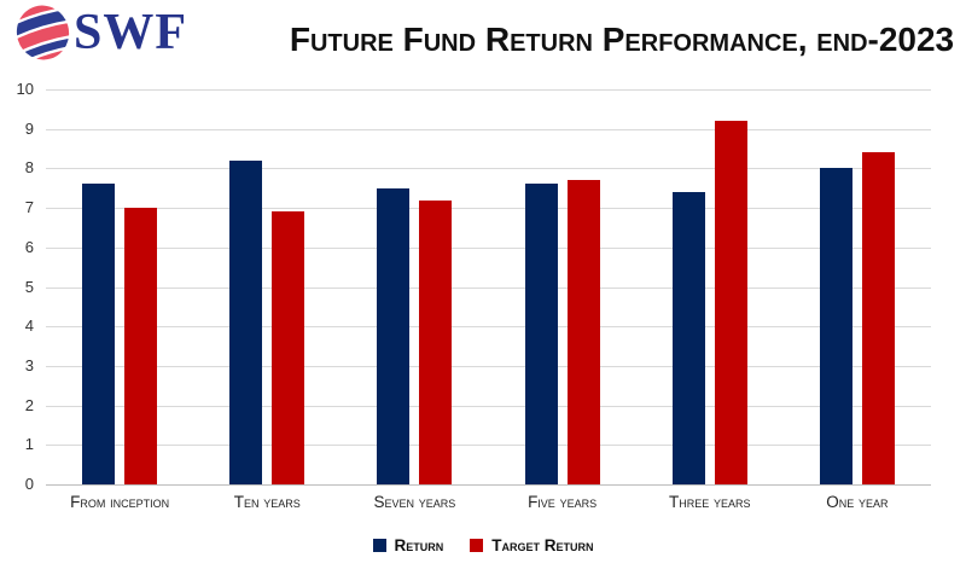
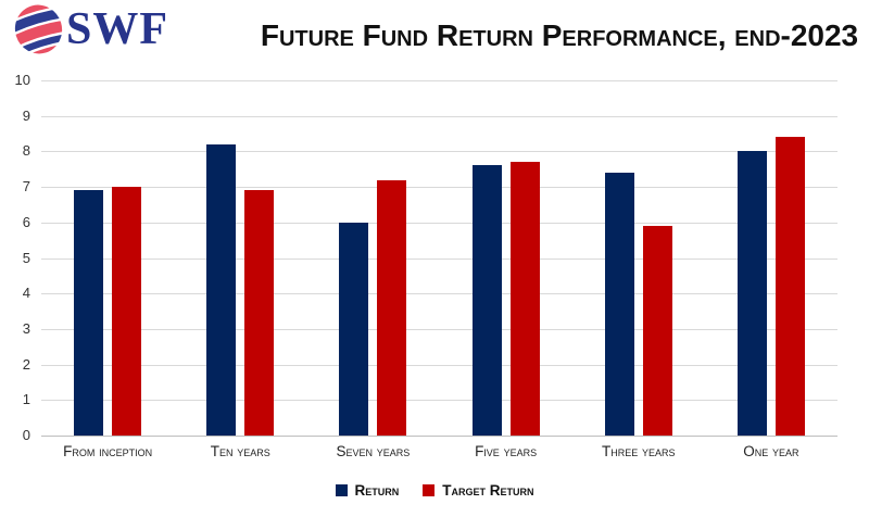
Return/From inception: 7.6 -> 6.9
Return/Seven years: 7.5 -> 6.0
Target Return/Three years: 9.2 -> 5.9
